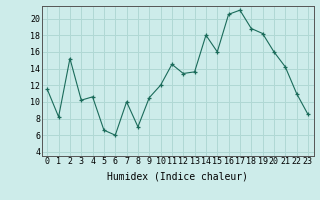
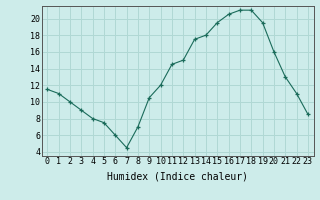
1: 8.2 -> 11.0
2: 15.2 -> 10.0
3: 10.2 -> 9.0
4: 10.6 -> 8.0
5: 6.6 -> 7.5
7: 10.0 -> 4.5
12: 13.4 -> 15.0
13: 13.6 -> 17.5
15: 16.0 -> 19.5
18: 18.8 -> 21.0
19: 18.2 -> 19.5
21: 14.2 -> 13.0
